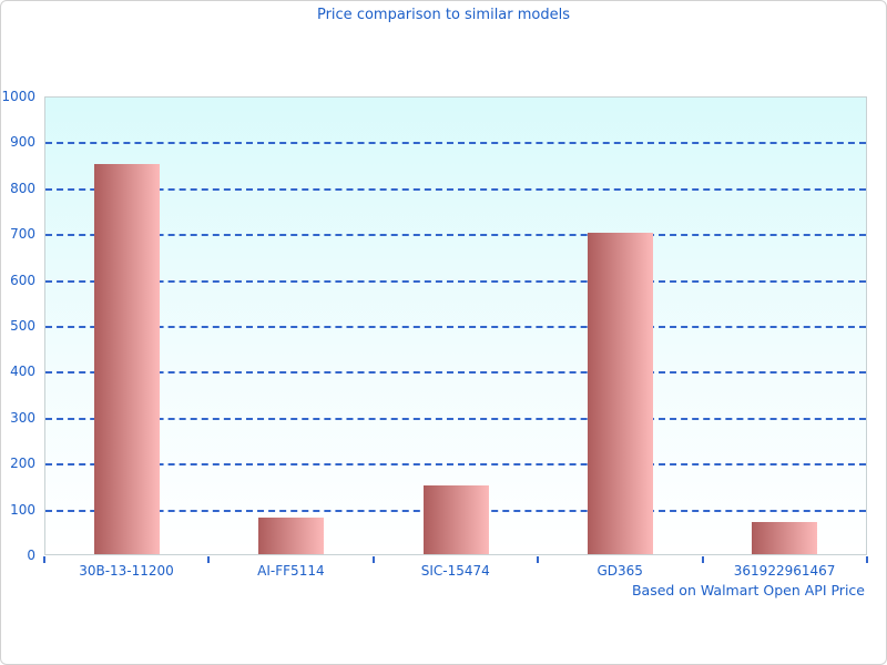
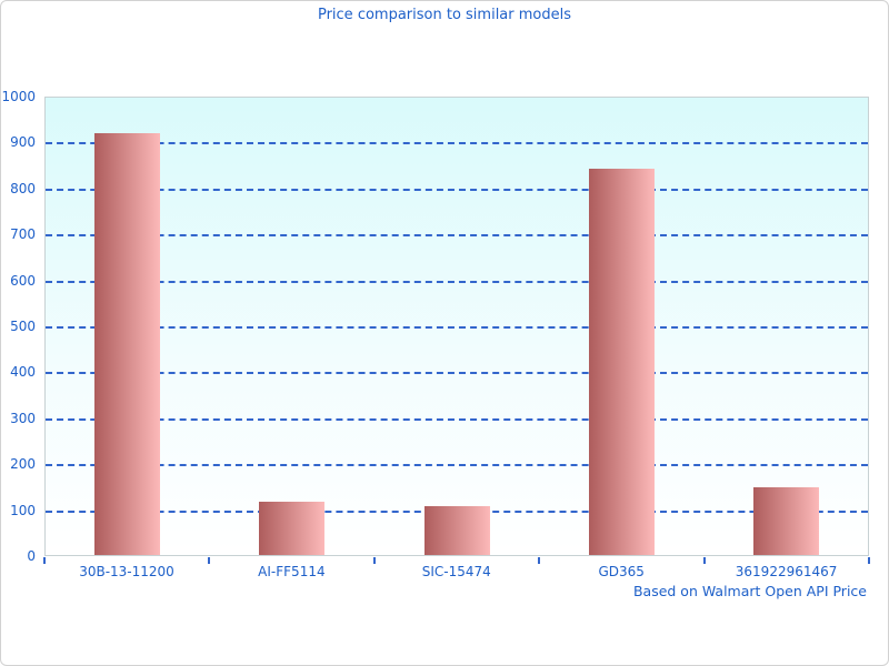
30B-13-11200: 850 -> 920
AI-FF5114: 80 -> 120
SIC-15474: 150 -> 110
GD365: 700 -> 840
361922961467: 70 -> 150
